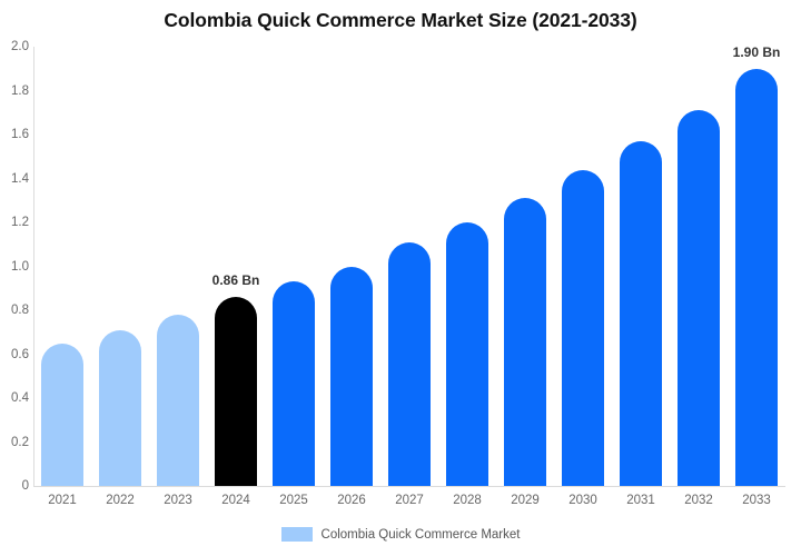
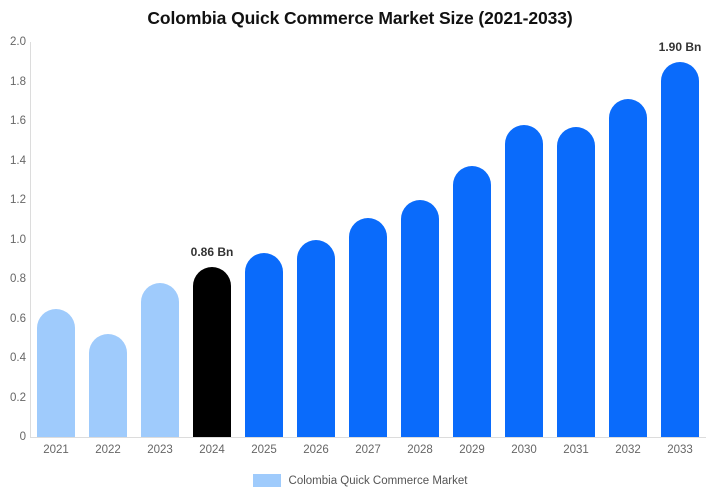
2022: 0.71 -> 0.52
2029: 1.31 -> 1.37
2030: 1.44 -> 1.58
